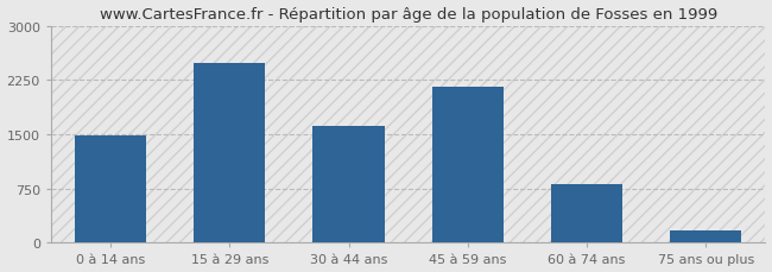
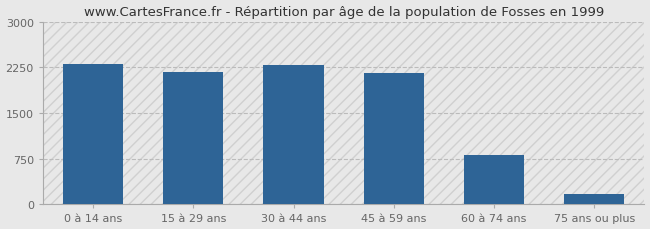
0 à 14 ans: 1480 -> 2310
15 à 29 ans: 2480 -> 2180
30 à 44 ans: 1620 -> 2280
